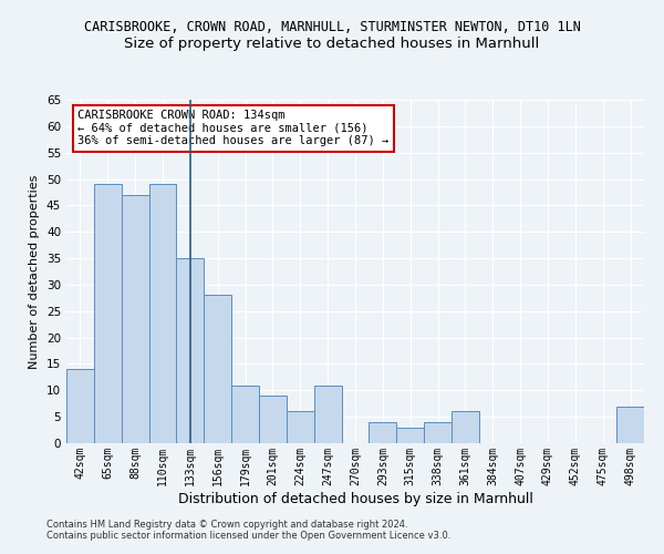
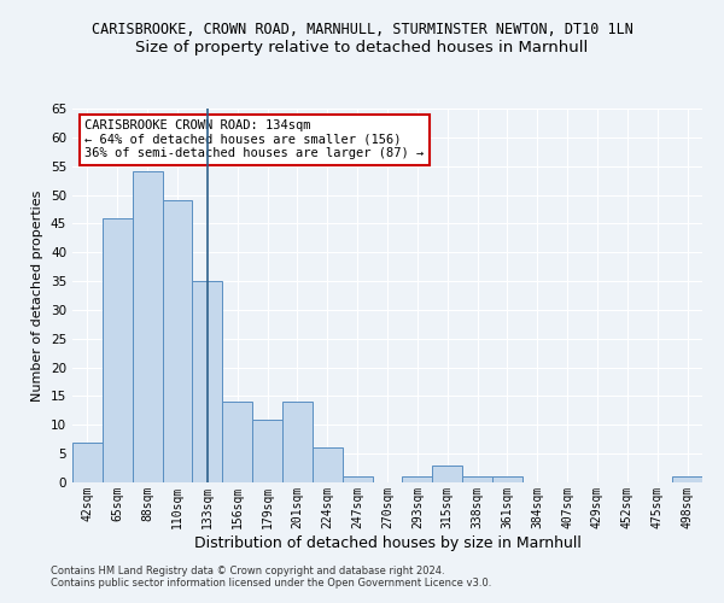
42sqm: 14 -> 7
65sqm: 49 -> 46
88sqm: 47 -> 54
156sqm: 28 -> 14
201sqm: 9 -> 14
247sqm: 11 -> 1
293sqm: 4 -> 1
338sqm: 4 -> 1
361sqm: 6 -> 1
498sqm: 7 -> 1
